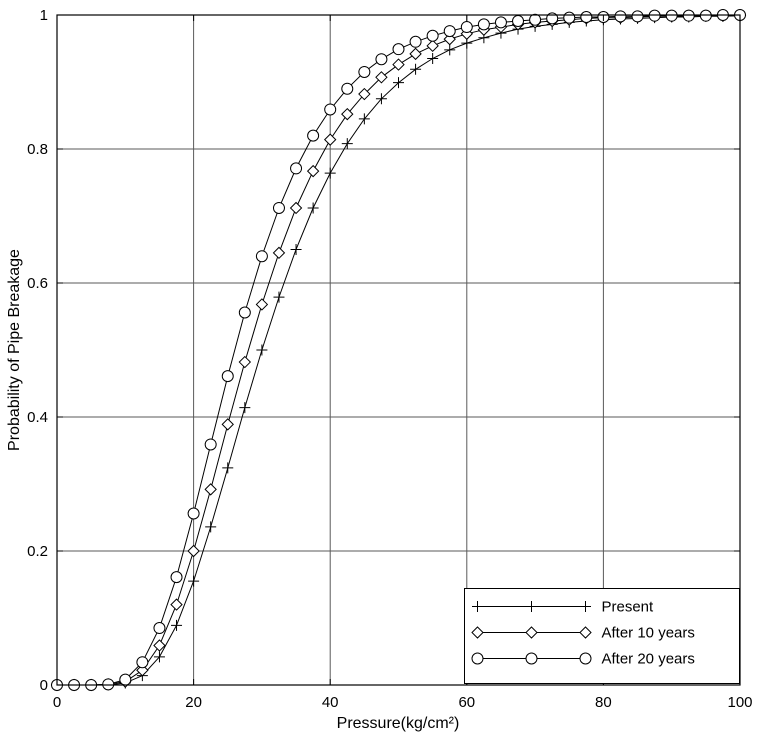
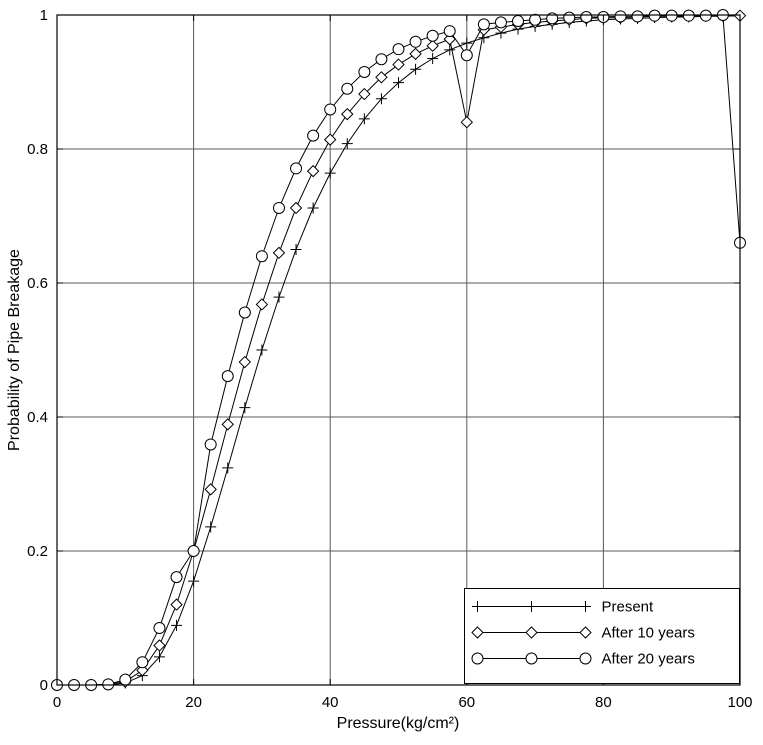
After 20 years/20: 0.26 -> 0.20
After 10 years/60: 0.97 -> 0.84
After 20 years/60: 0.98 -> 0.94
After 20 years/100: 1.00 -> 0.66
